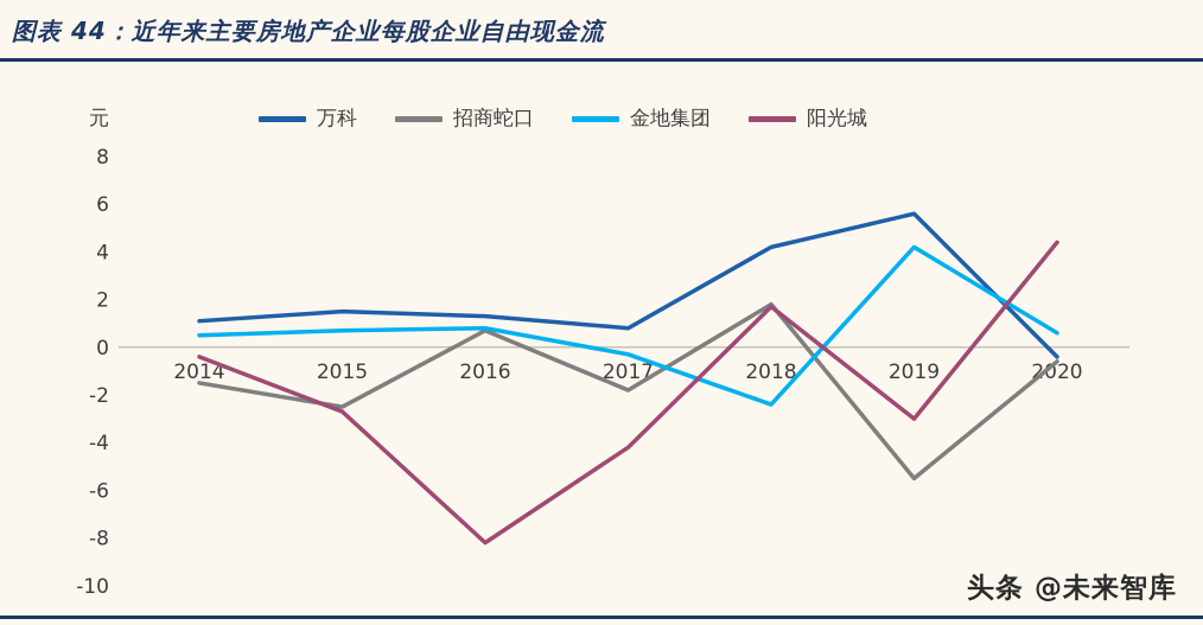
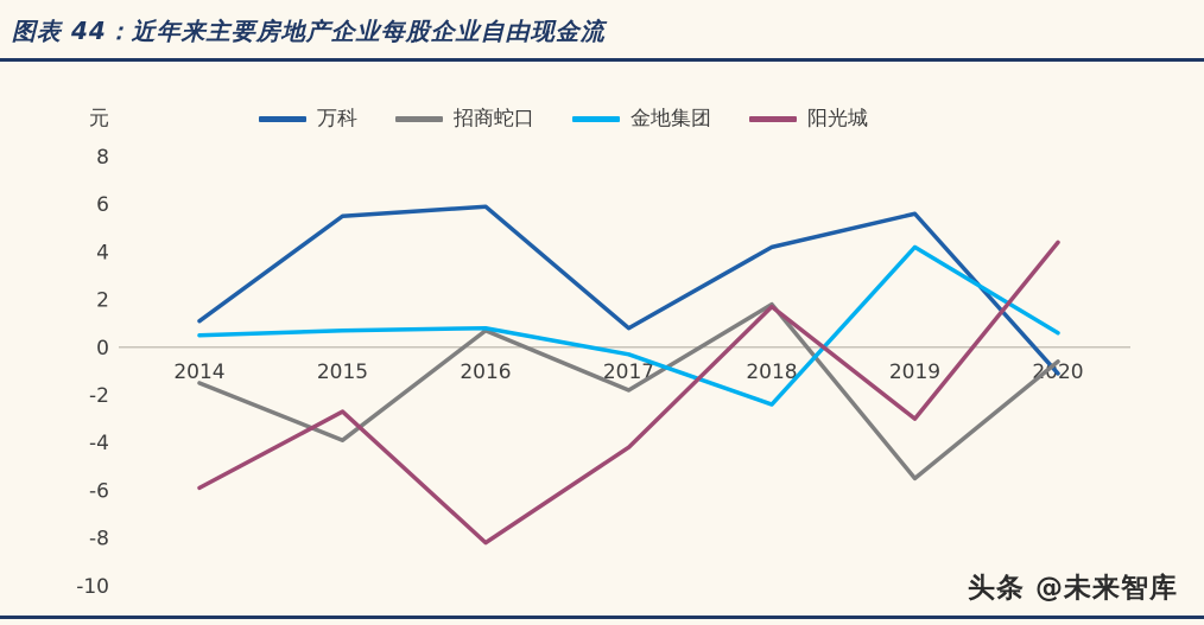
阳光城/2014: -0.4 -> -5.9
万科/2015: 1.5 -> 5.5
招商蛇口/2015: -2.5 -> -3.9
万科/2016: 1.3 -> 5.9
万科/2020: -0.4 -> -1.1
